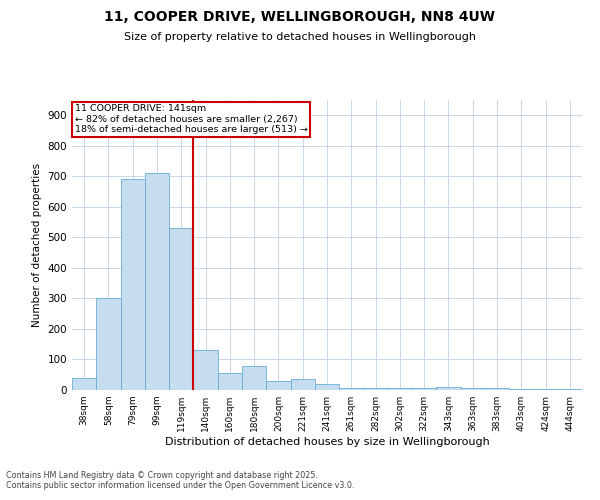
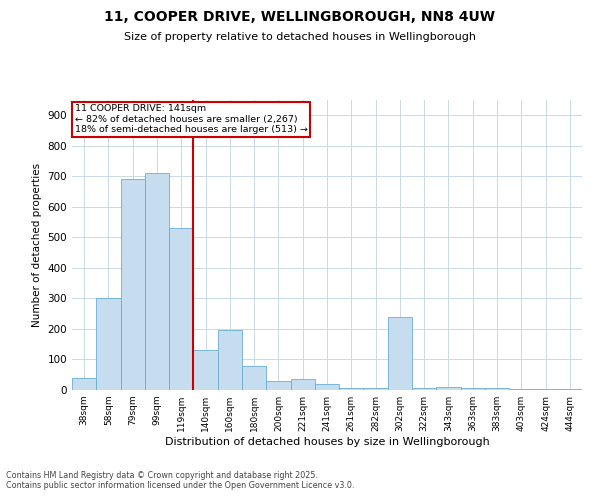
160sqm: 55 -> 195
302sqm: 5 -> 240
